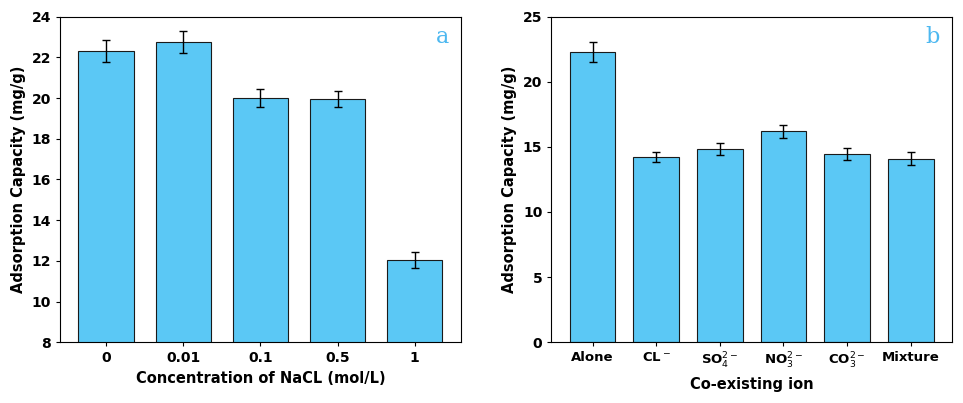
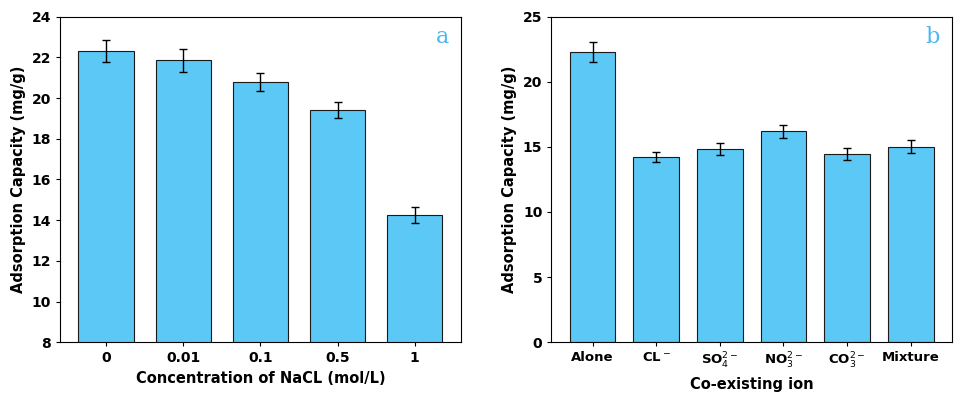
0.01: 22.75 -> 21.85
0.1: 20.00 -> 20.80
0.5: 19.95 -> 19.40
1: 12.05 -> 14.25
Mixture: 14.1 -> 15.0
